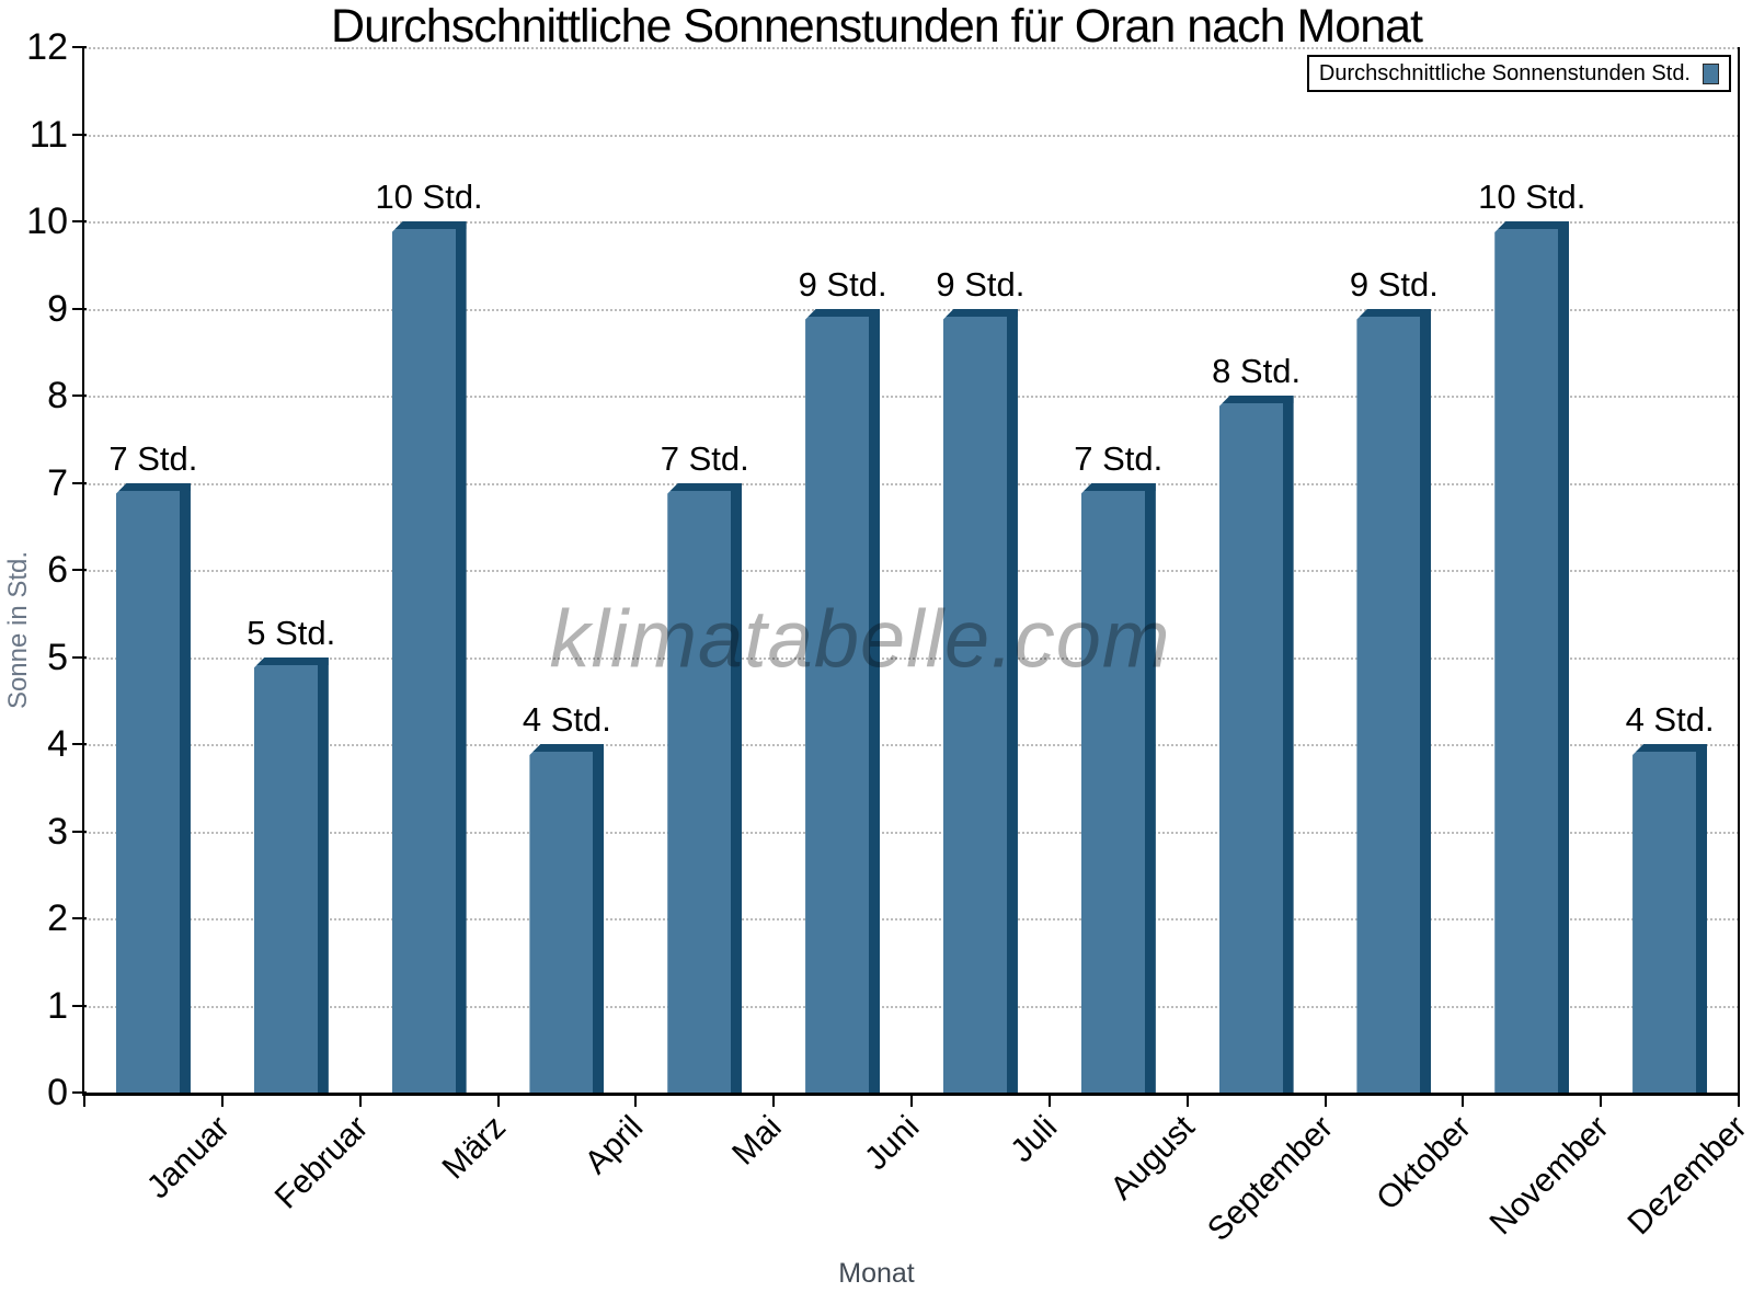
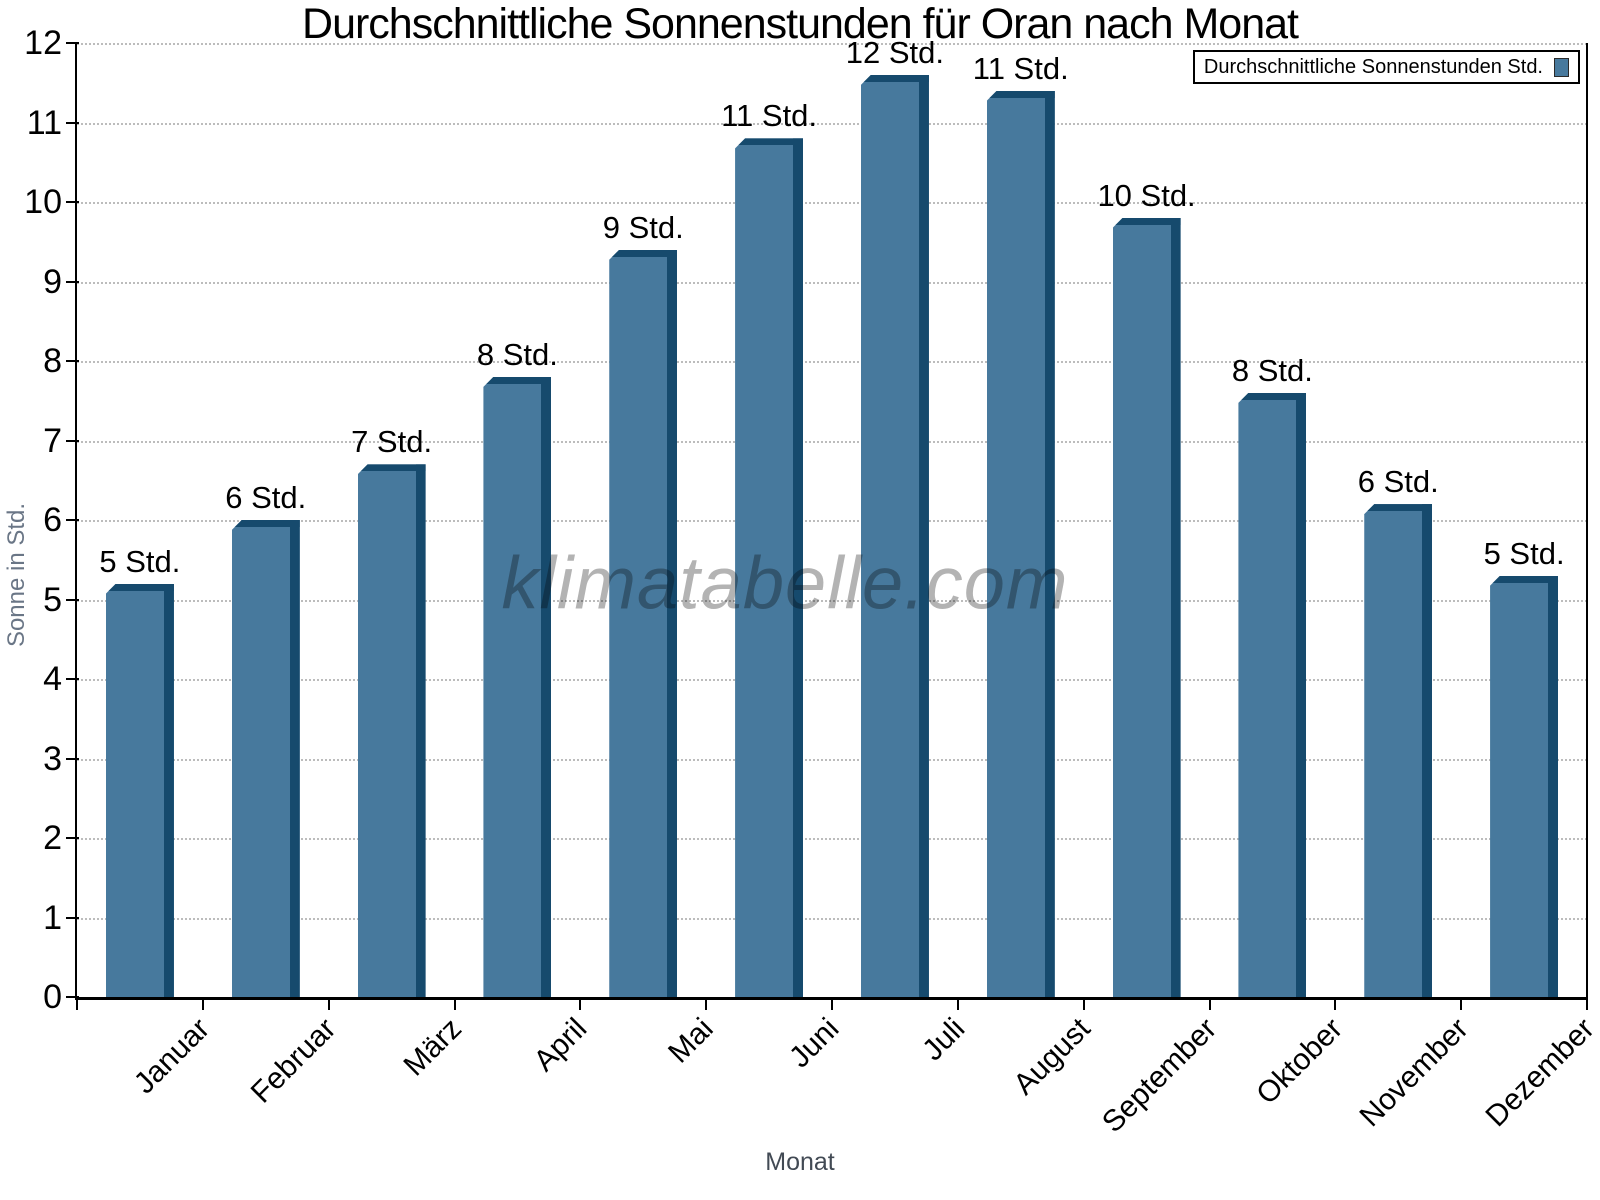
Januar: 7 -> 5
Februar: 5 -> 6
März: 10 -> 7
April: 4 -> 8
Mai: 7 -> 9
Juni: 9 -> 11
Juli: 9 -> 12
August: 7 -> 11
September: 8 -> 10
Oktober: 9 -> 8
November: 10 -> 6
Dezember: 4 -> 5
